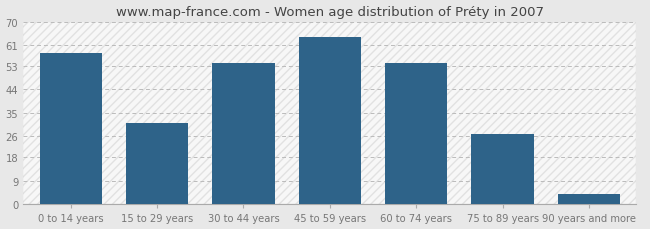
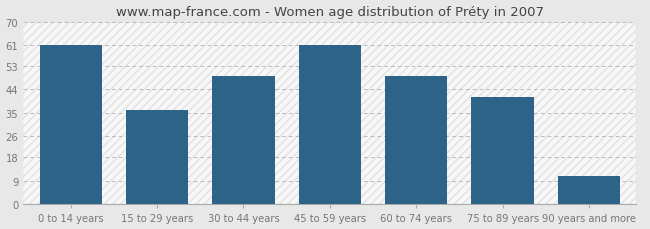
0 to 14 years: 58 -> 61
15 to 29 years: 31 -> 36
30 to 44 years: 54 -> 49
45 to 59 years: 64 -> 61
60 to 74 years: 54 -> 49
75 to 89 years: 27 -> 41
90 years and more: 4 -> 11
